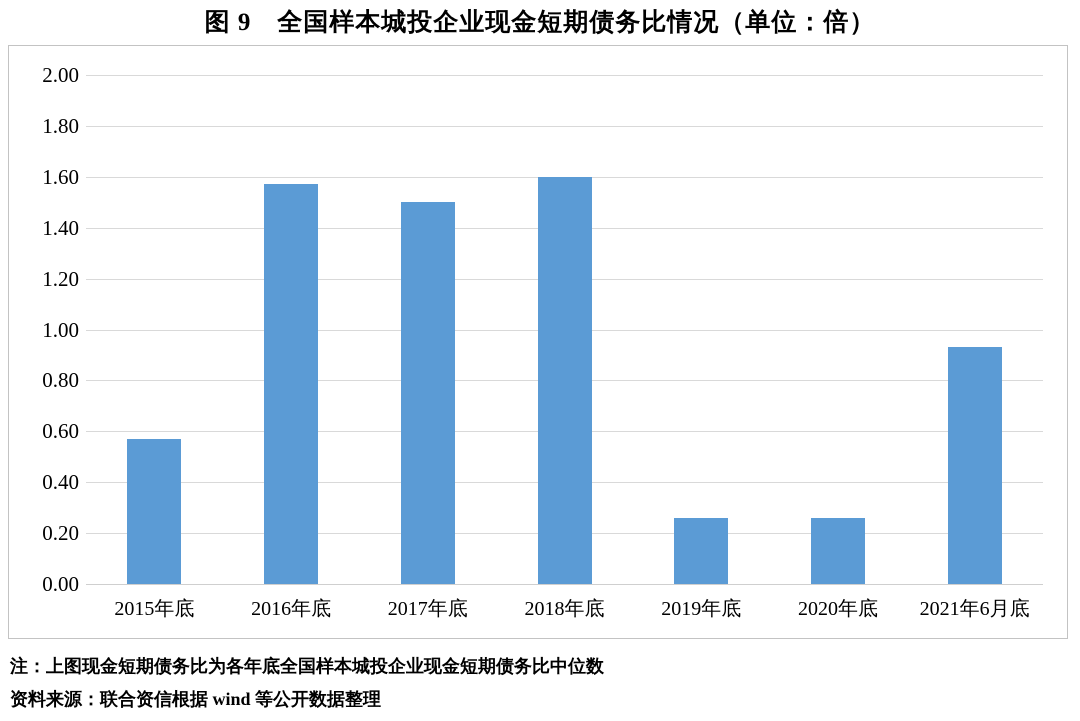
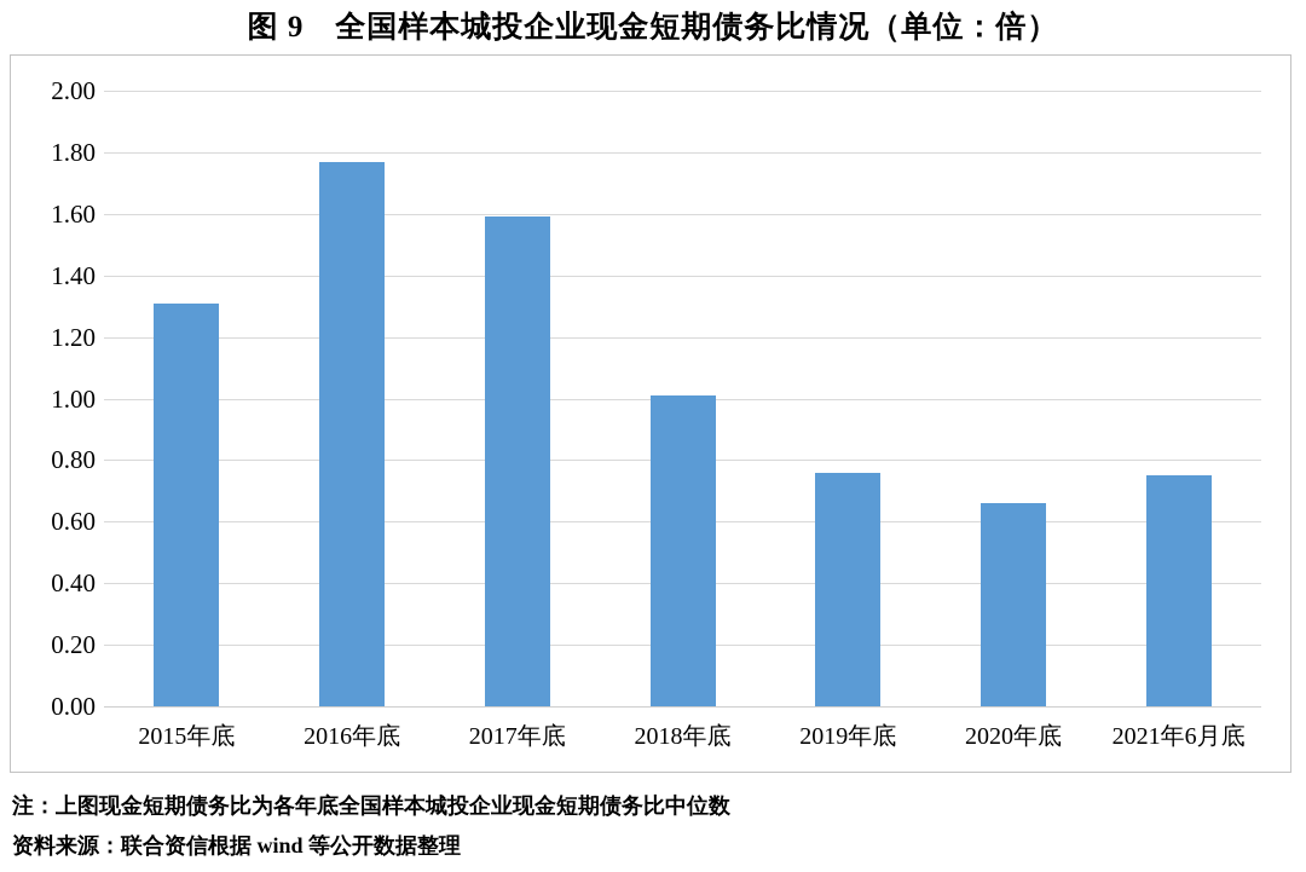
2015年底: 0.57 -> 1.31
2016年底: 1.57 -> 1.77
2017年底: 1.50 -> 1.59
2018年底: 1.60 -> 1.01
2019年底: 0.26 -> 0.76
2020年底: 0.26 -> 0.66
2021年6月底: 0.93 -> 0.75
